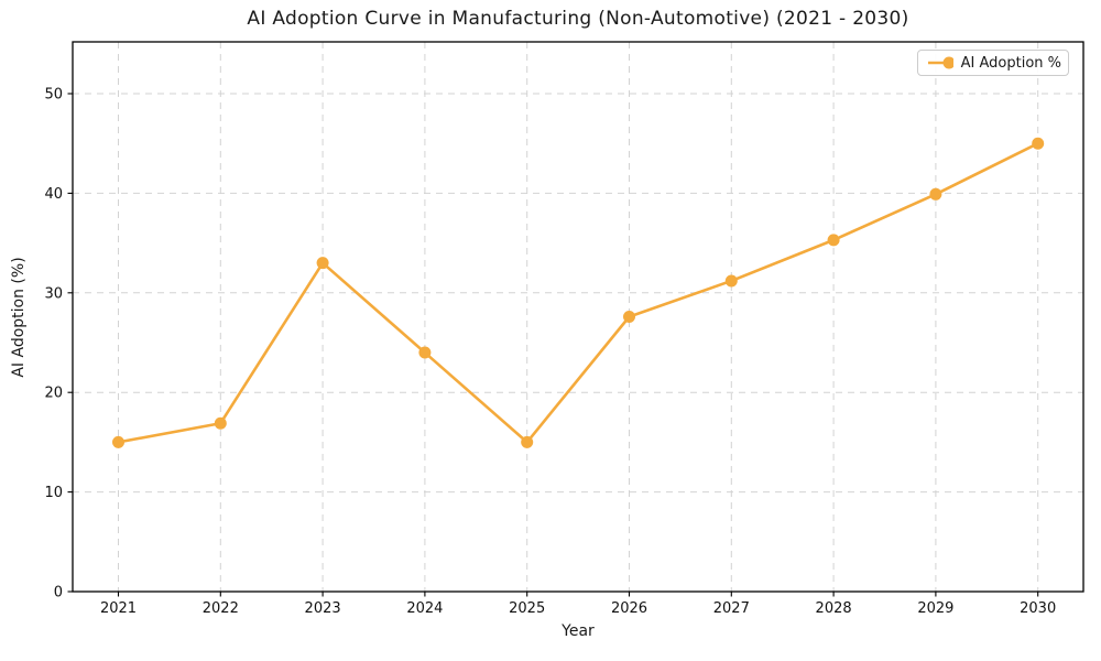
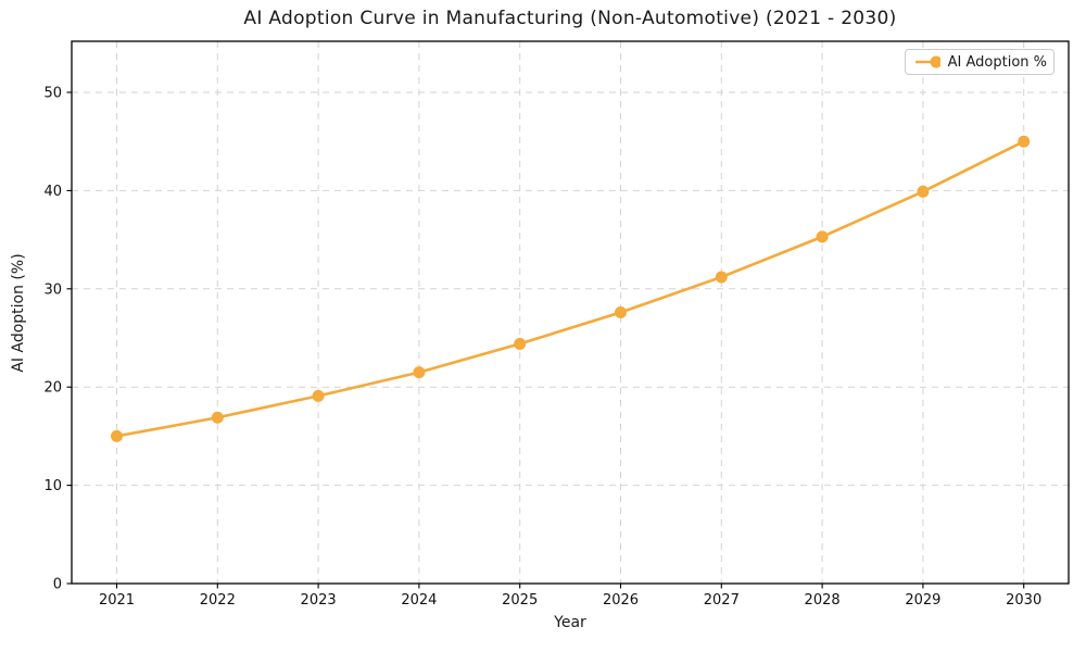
2023: 33 -> 19
2024: 24 -> 22
2025: 15 -> 24
